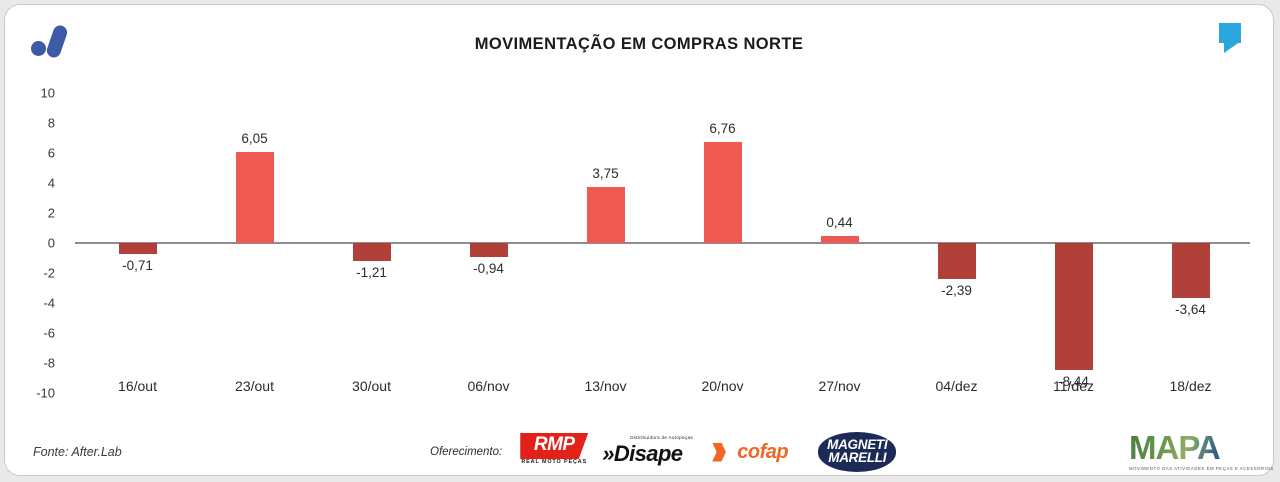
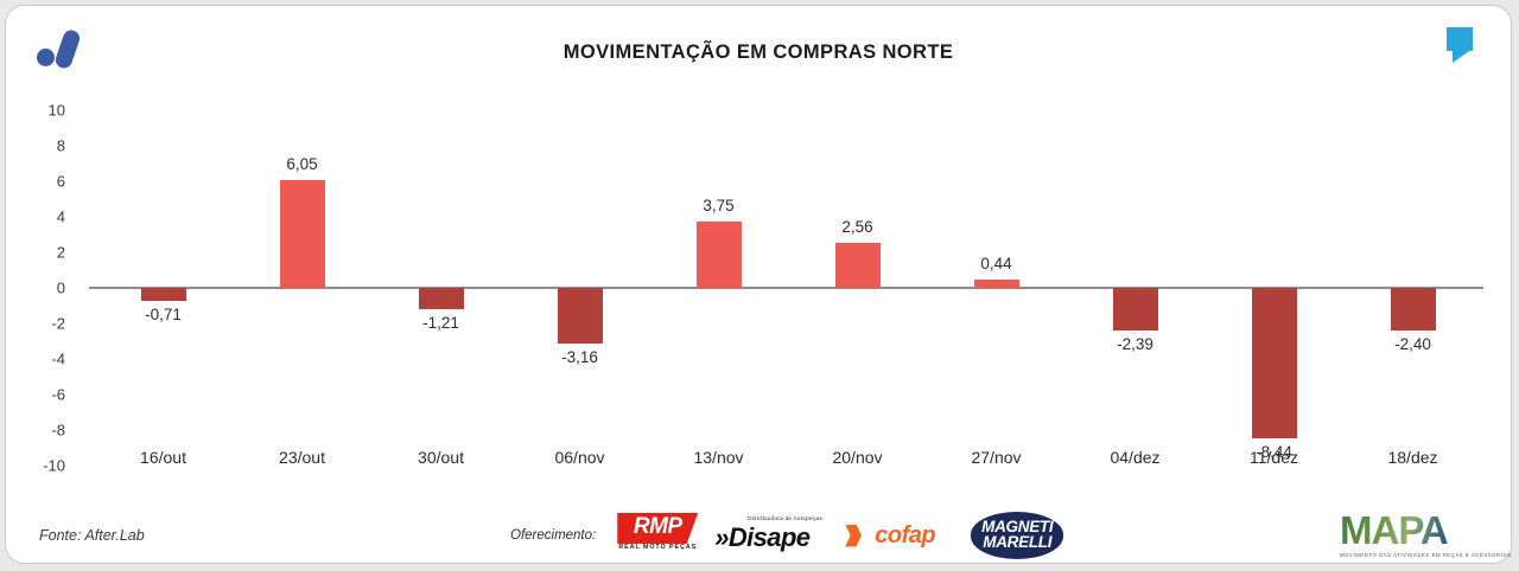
06/nov: -0,94 -> -3,16
20/nov: 6,76 -> 2,56
18/dez: -3,64 -> -2,40
